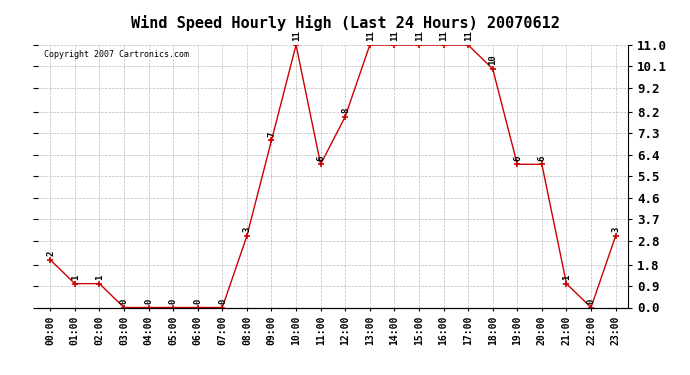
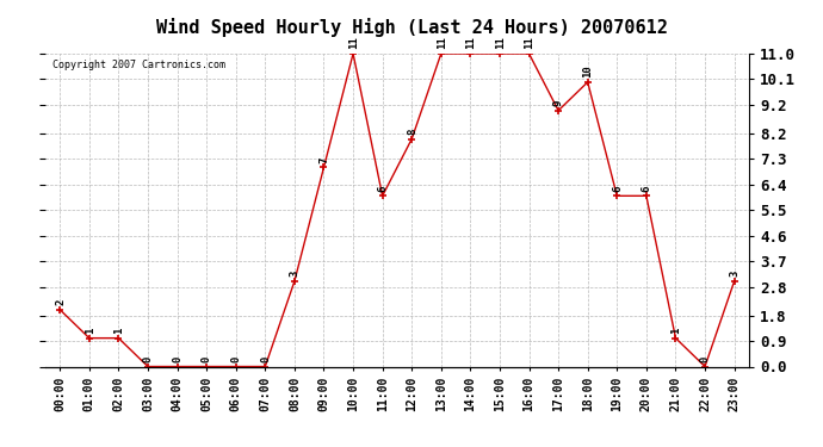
17:00: 11 -> 9
